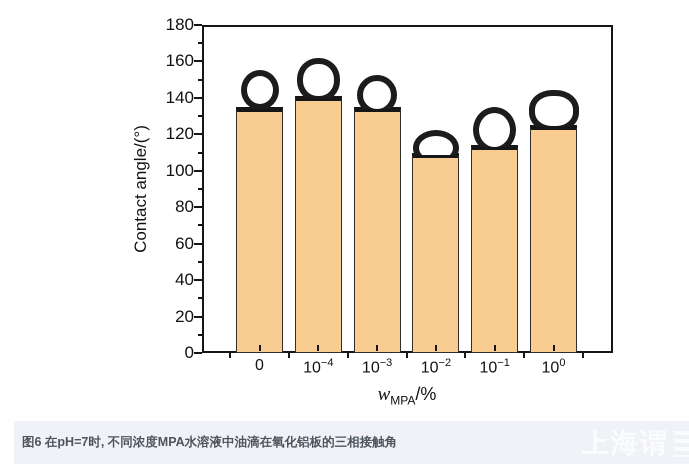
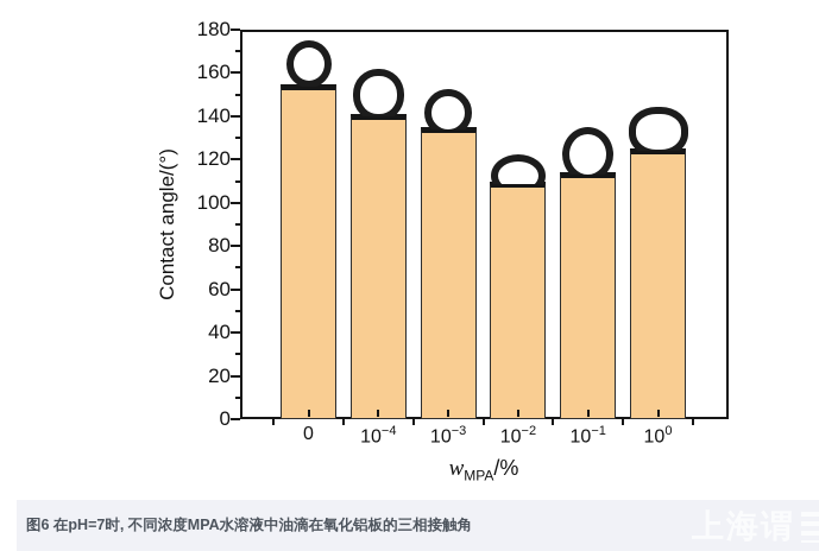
0: 135 -> 155
